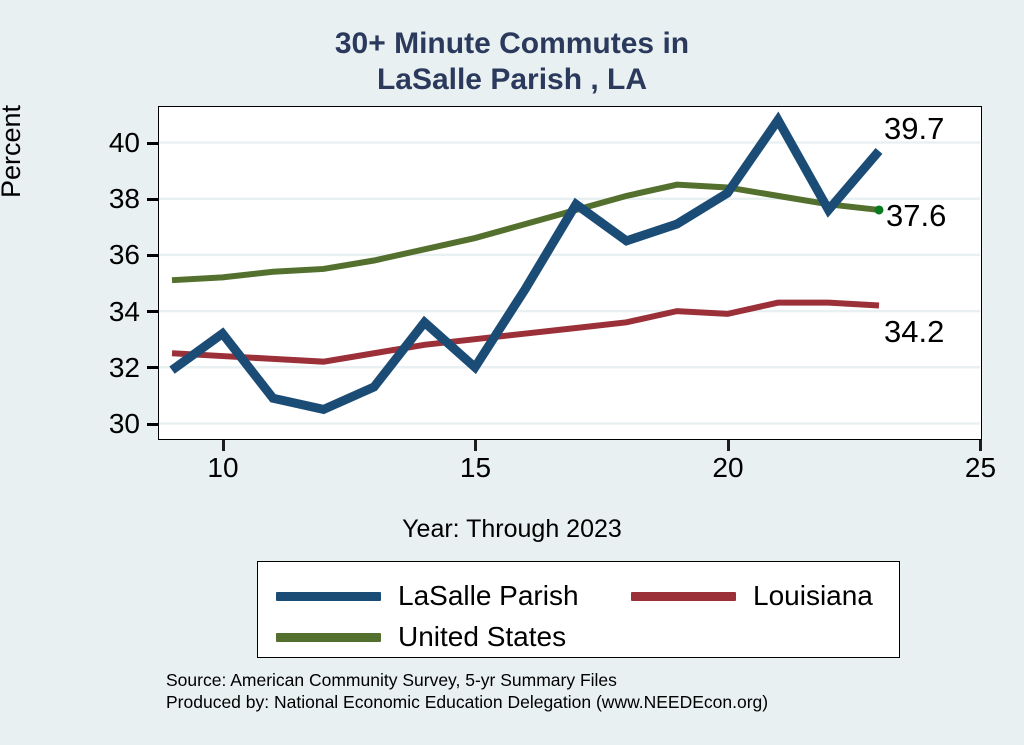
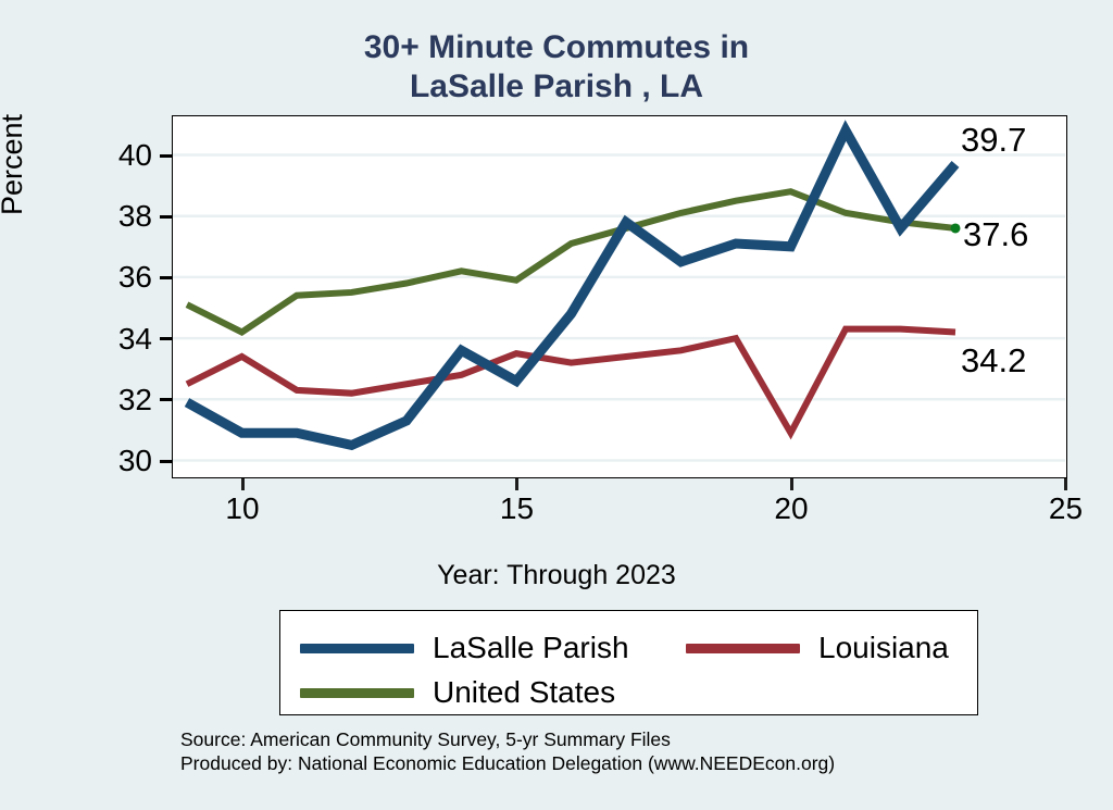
LaSalle Parish/10: 33.2 -> 30.9
Louisiana/10: 32.4 -> 33.4
United States/10: 35.2 -> 34.2
LaSalle Parish/15: 32.0 -> 32.6
Louisiana/15: 33.0 -> 33.5
United States/15: 36.6 -> 35.9
LaSalle Parish/20: 38.2 -> 37.0
Louisiana/20: 33.9 -> 30.9
United States/20: 38.4 -> 38.8
